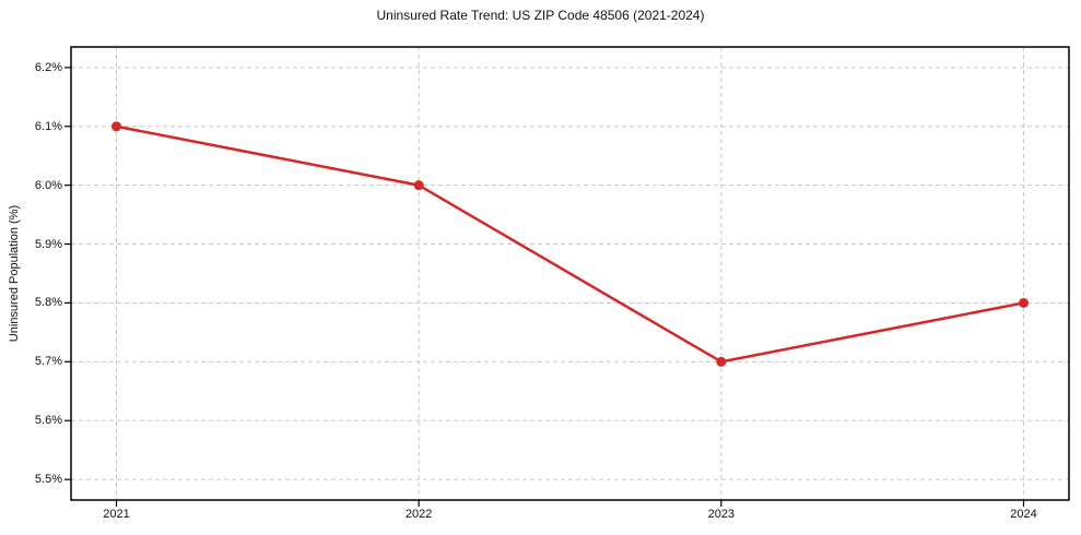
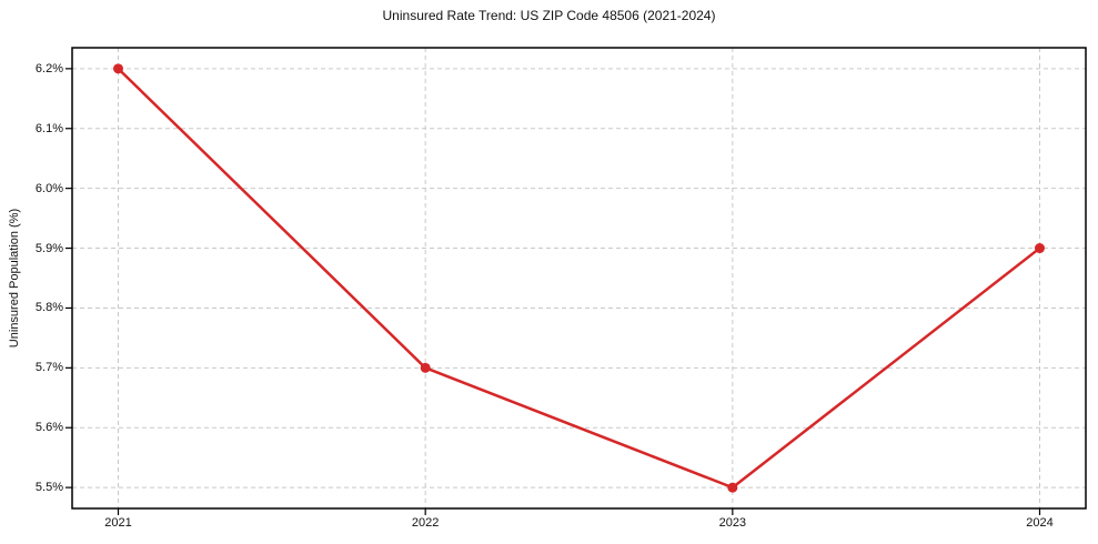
2021: 6.1% -> 6.2%
2022: 6.0% -> 5.7%
2023: 5.7% -> 5.5%
2024: 5.8% -> 5.9%
